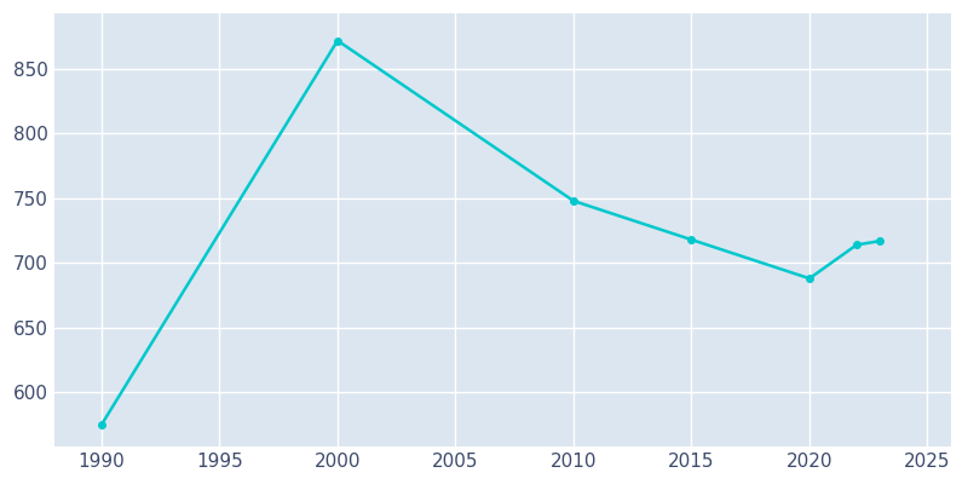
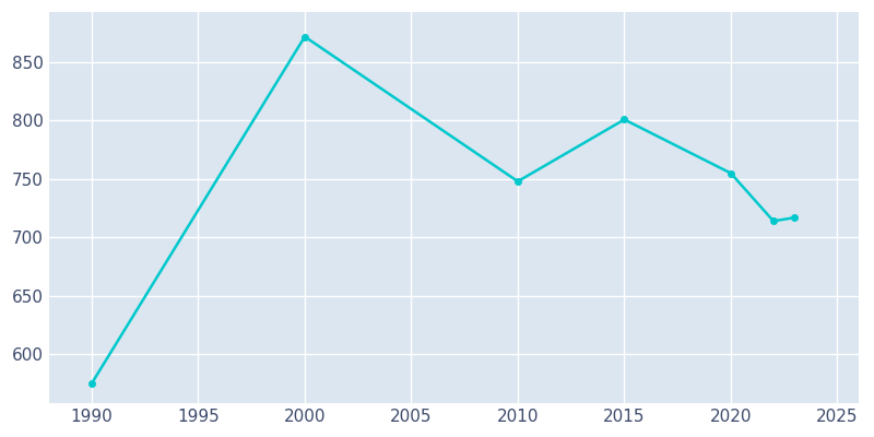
2015: 718 -> 801
2020: 688 -> 755
